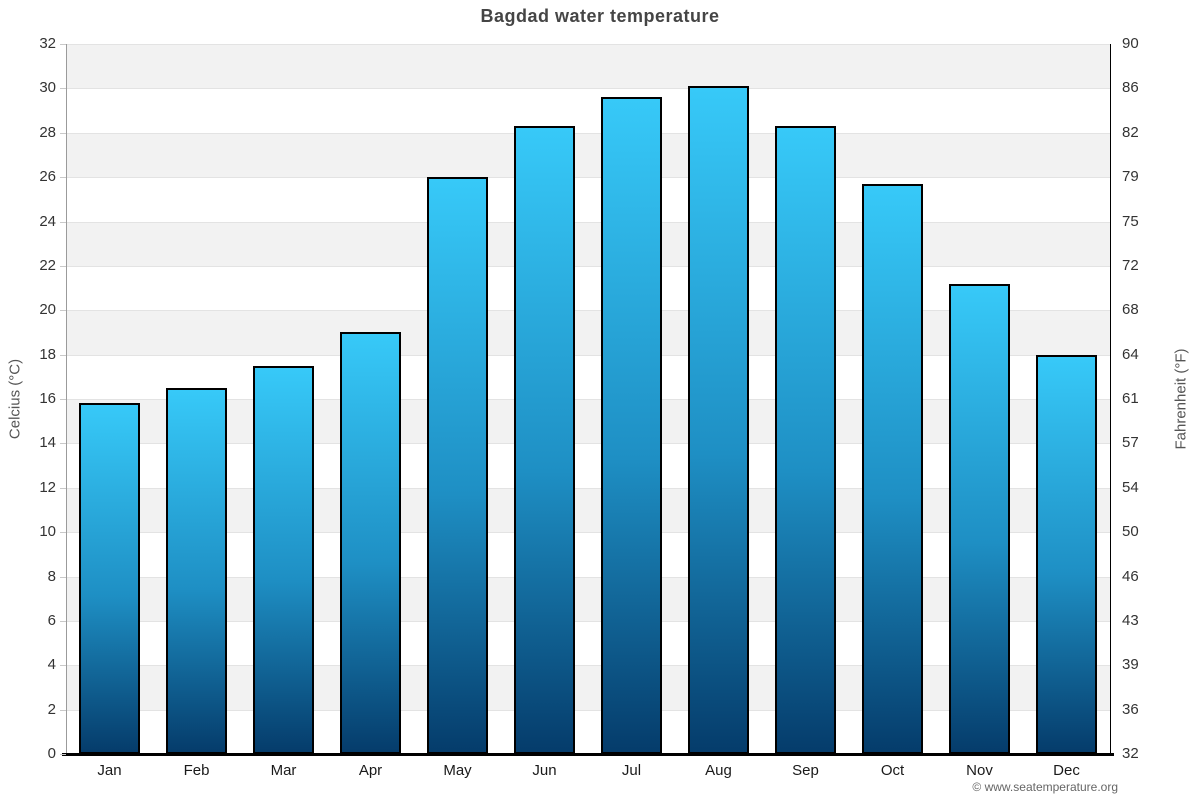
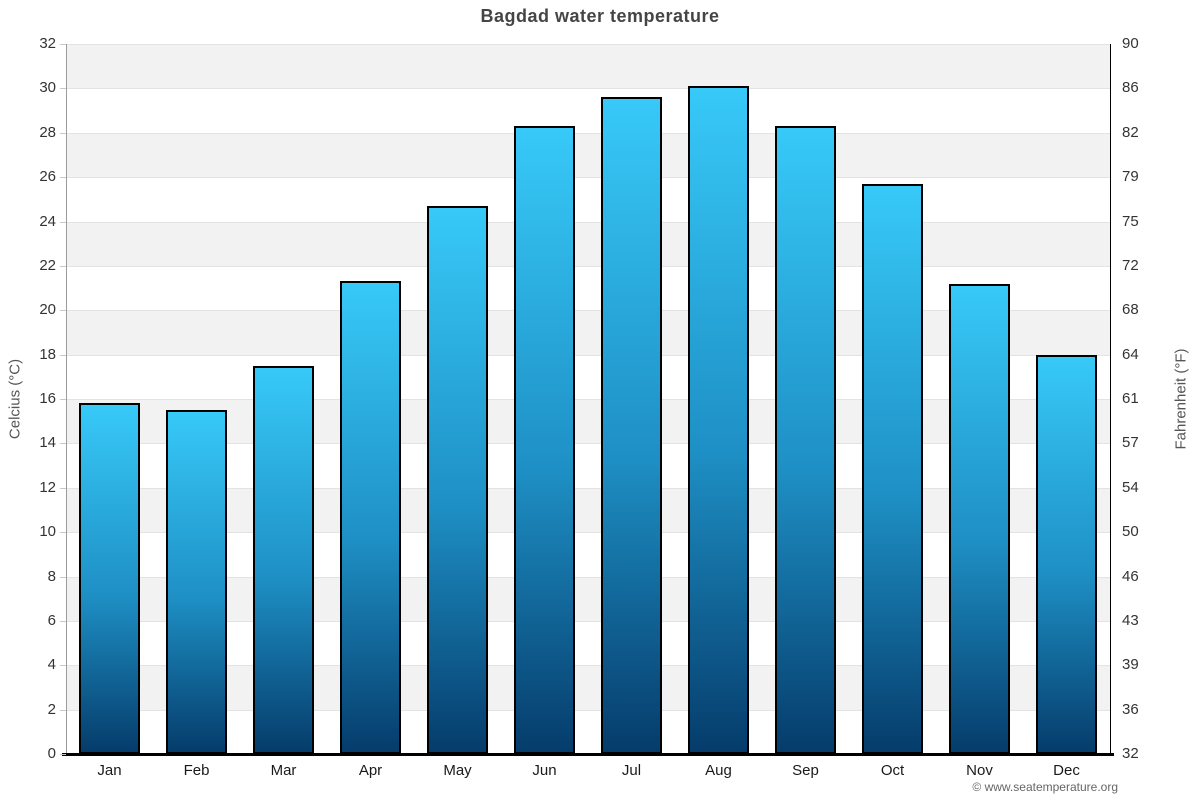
Feb: 16.5 -> 15.5
Apr: 19.0 -> 21.3
May: 26.0 -> 24.7
